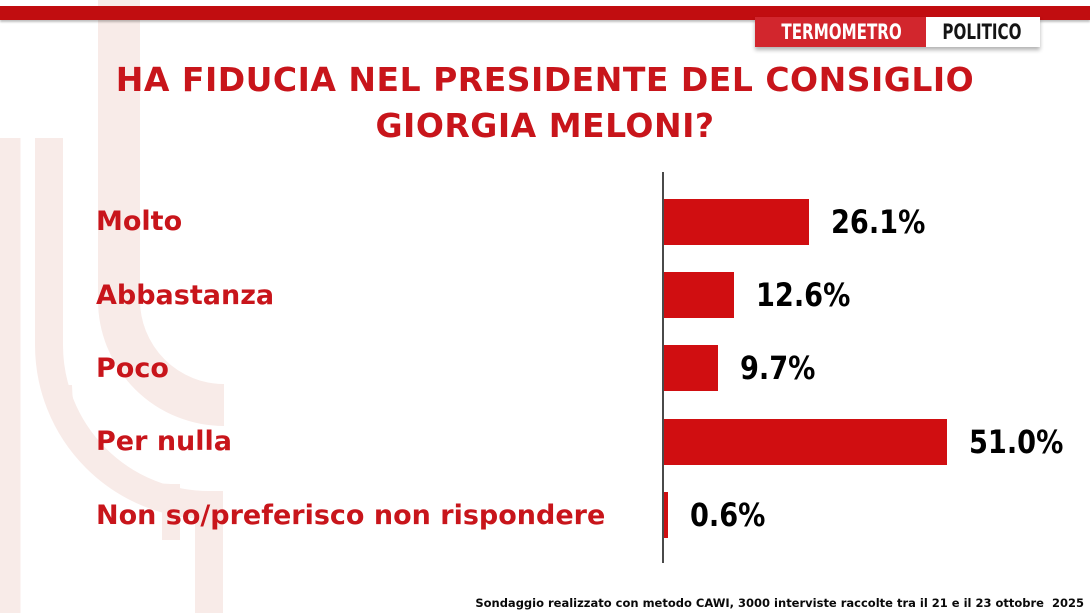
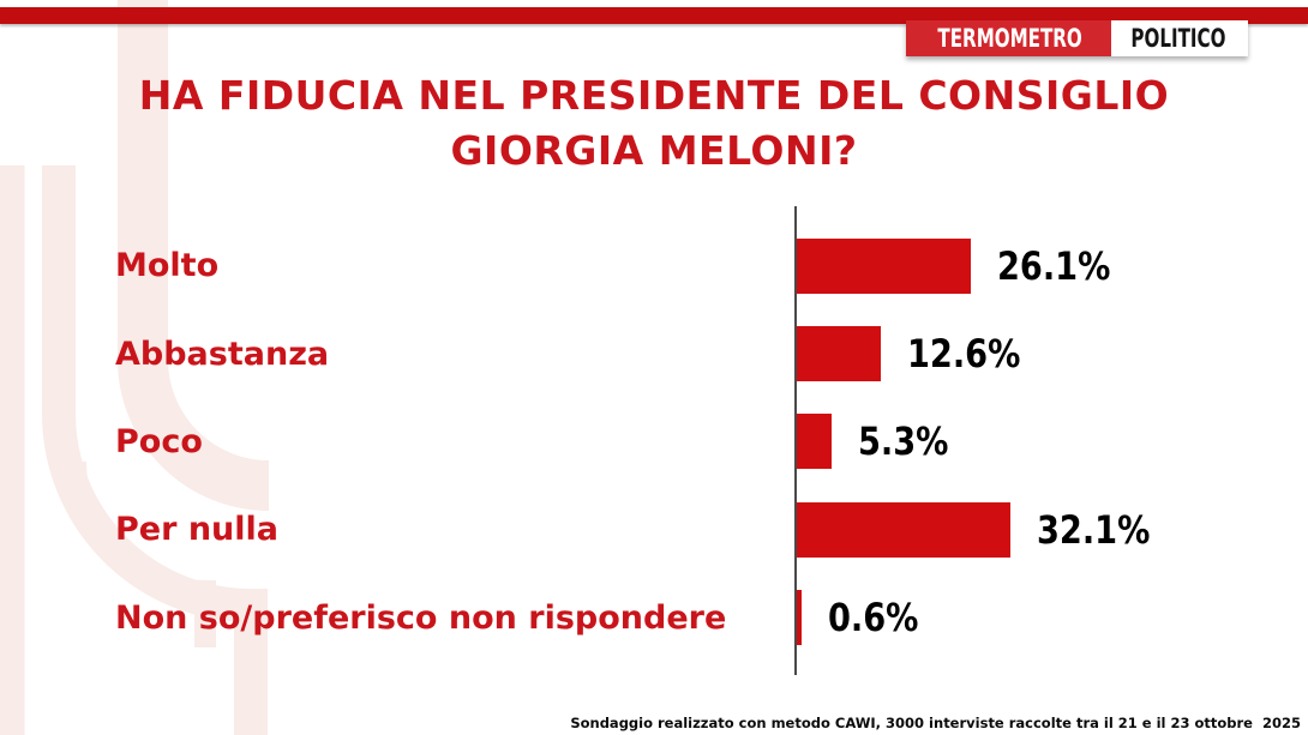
Poco: 9.7% -> 5.3%
Per nulla: 51.0% -> 32.1%
